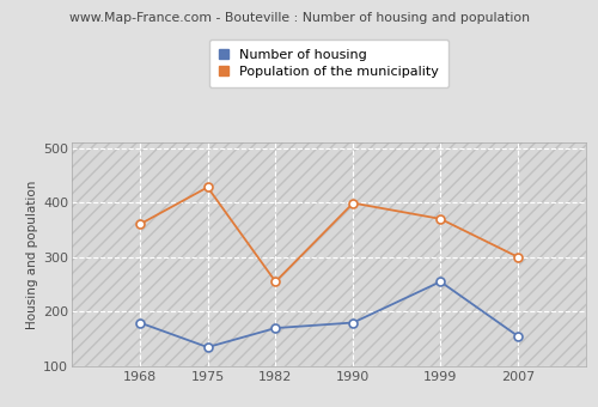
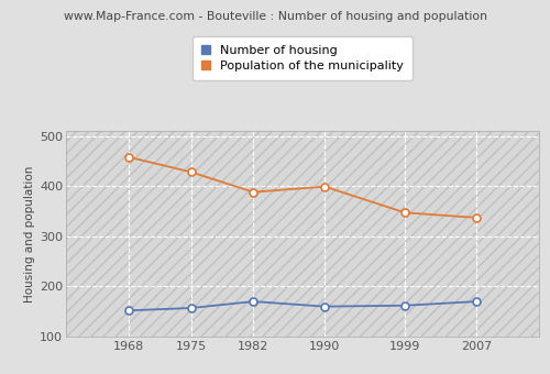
Number of housing/1968: 180 -> 152
Population of the municipality/1968: 360 -> 458
Number of housing/1975: 135 -> 157
Population of the municipality/1982: 255 -> 388
Number of housing/1990: 180 -> 160
Number of housing/1999: 255 -> 162
Population of the municipality/1999: 370 -> 347
Number of housing/2007: 155 -> 170
Population of the municipality/2007: 300 -> 337
